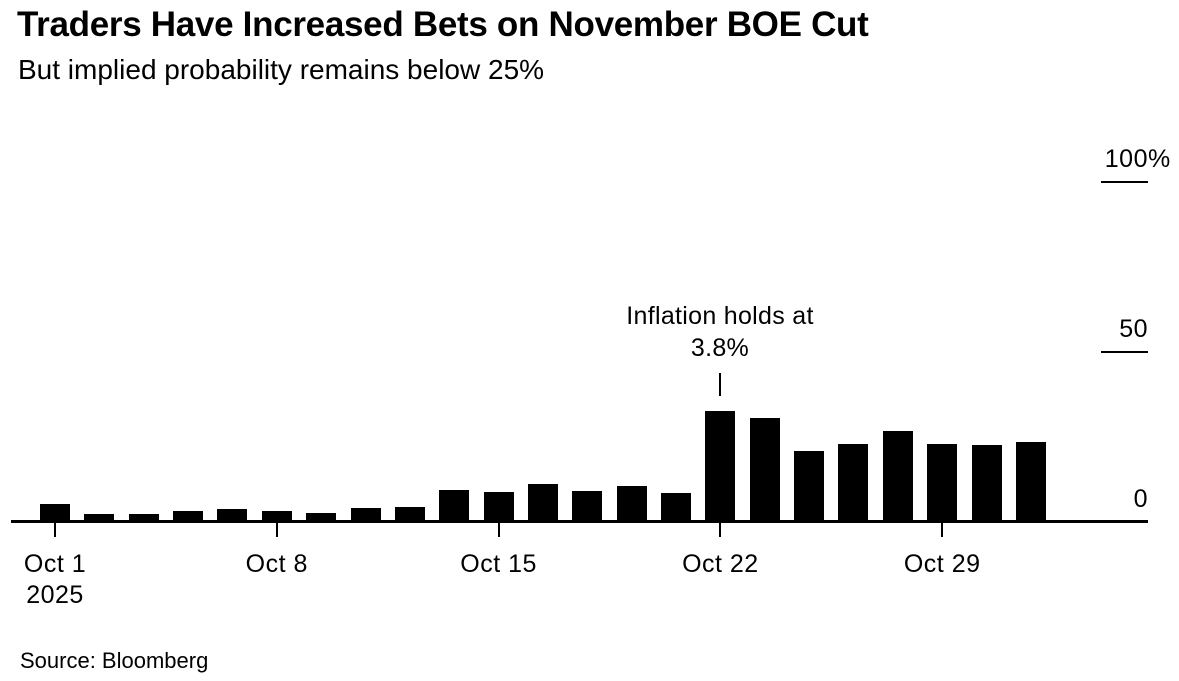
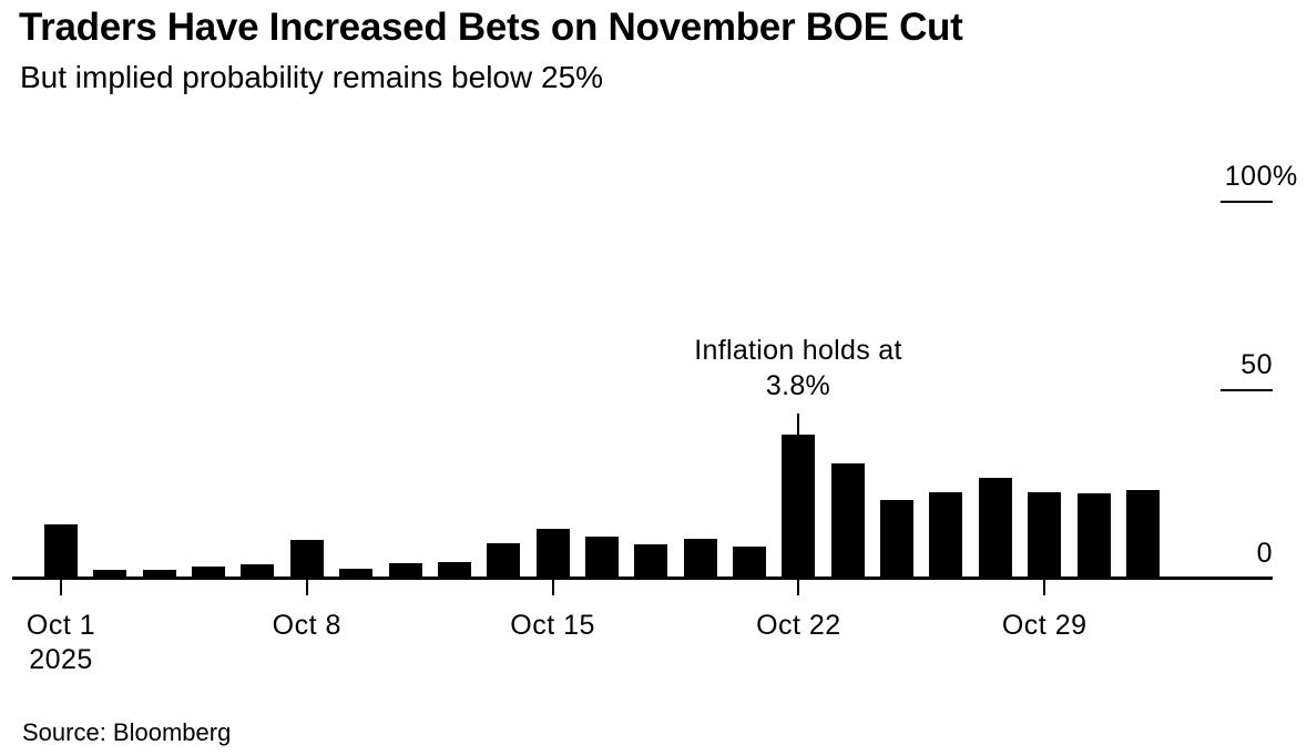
Oct 1: 5 -> 14
Oct 8: 3 -> 10
Oct 15: 9 -> 13
Oct 22: 32 -> 38
